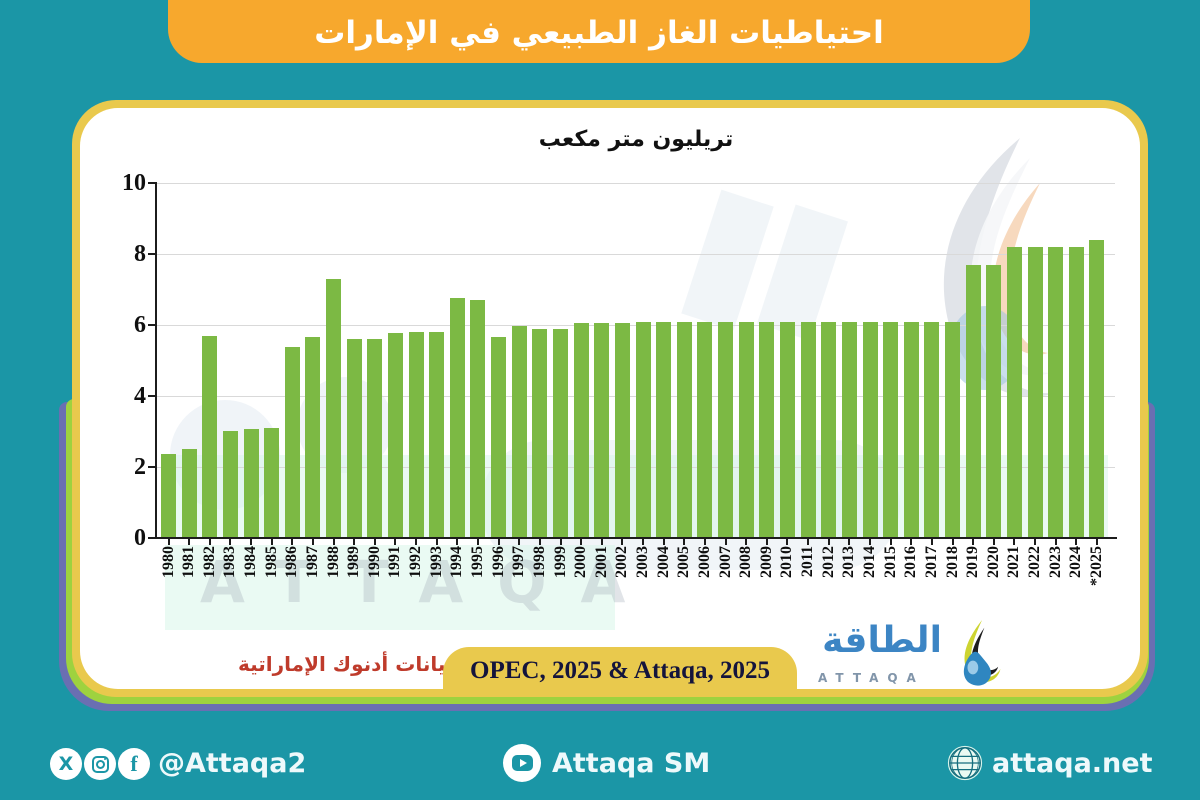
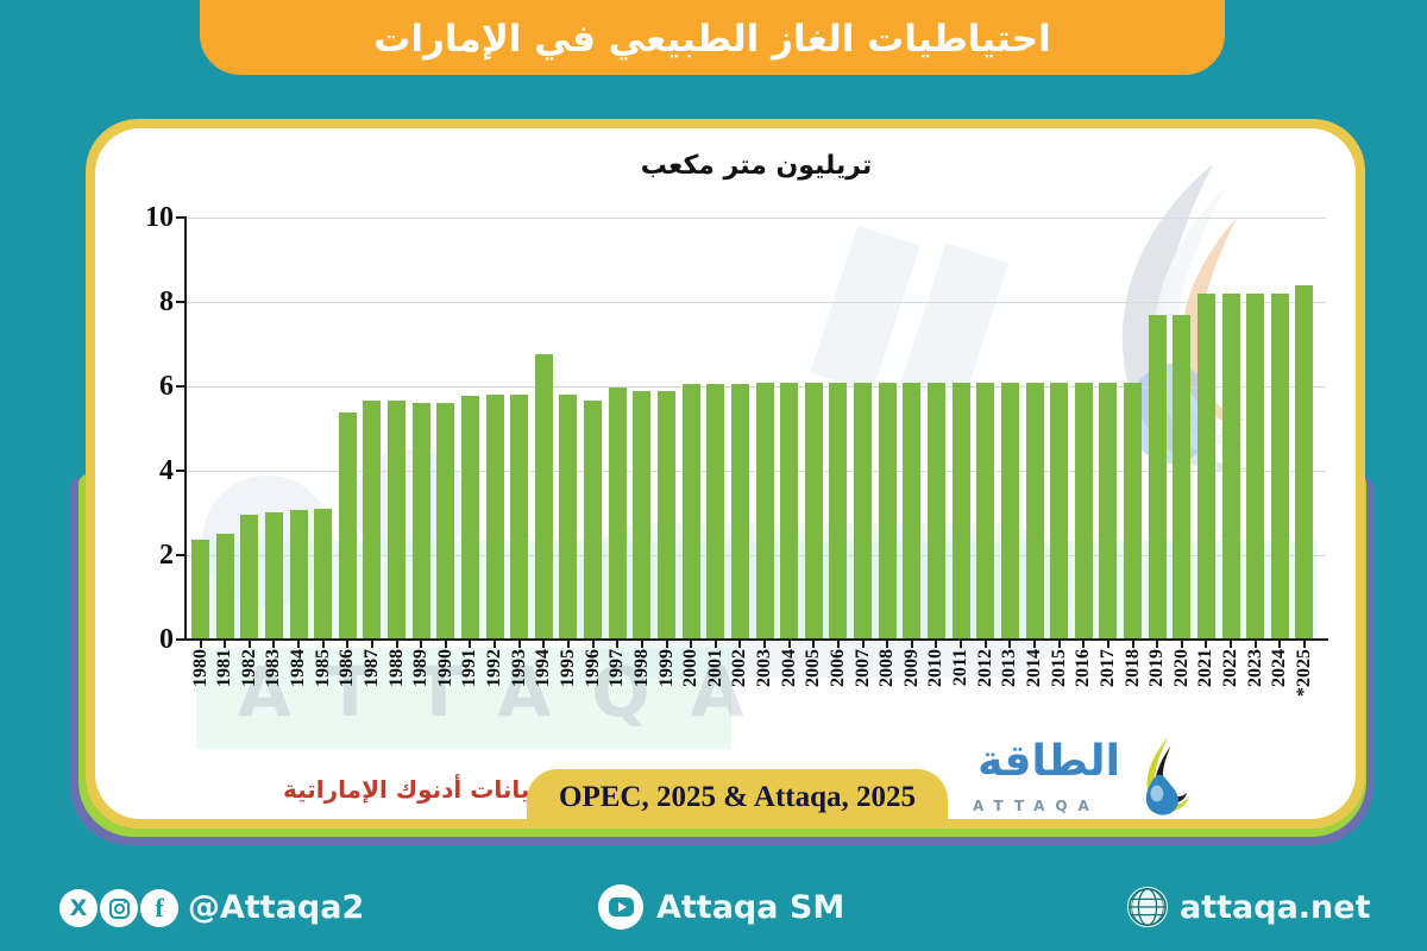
1982: 5.7 -> 3.0
1988: 7.3 -> 5.7
1995: 6.7 -> 5.8
